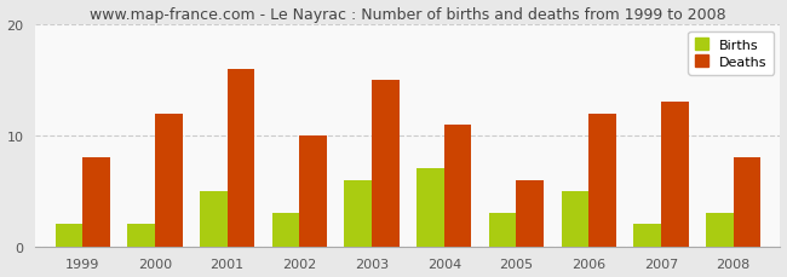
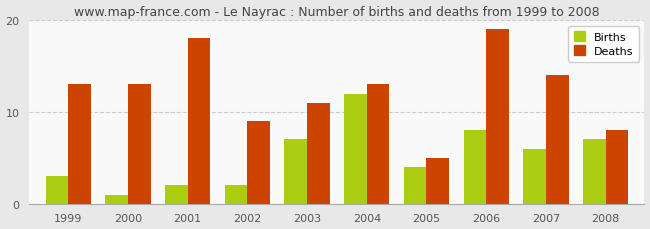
Births/1999: 2 -> 3
Deaths/1999: 8 -> 13
Births/2000: 2 -> 1
Deaths/2000: 12 -> 13
Births/2001: 5 -> 2
Deaths/2001: 16 -> 18
Births/2002: 3 -> 2
Deaths/2002: 10 -> 9
Births/2003: 6 -> 7
Deaths/2003: 15 -> 11
Births/2004: 7 -> 12
Deaths/2004: 11 -> 13
Births/2005: 3 -> 4
Deaths/2005: 6 -> 5
Births/2006: 5 -> 8
Deaths/2006: 12 -> 19
Births/2007: 2 -> 6
Deaths/2007: 13 -> 14
Births/2008: 3 -> 7
